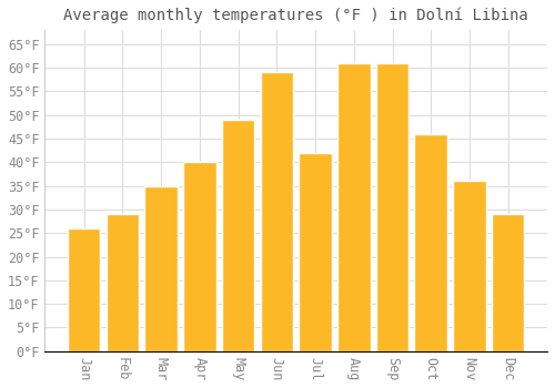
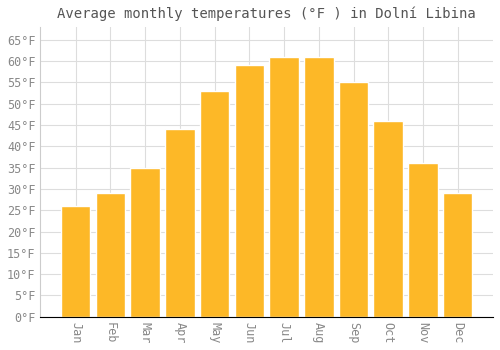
Apr: 40°F -> 44°F
May: 49°F -> 53°F
Jul: 42°F -> 61°F
Sep: 61°F -> 55°F
